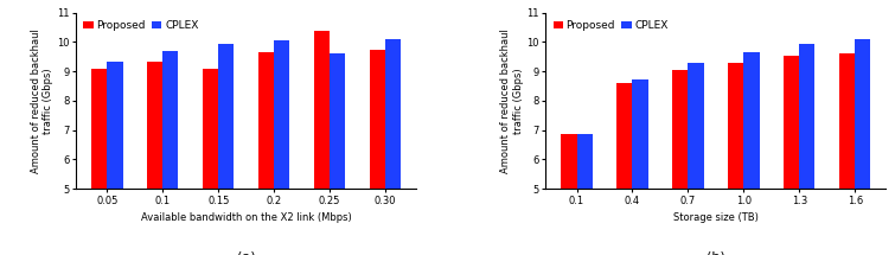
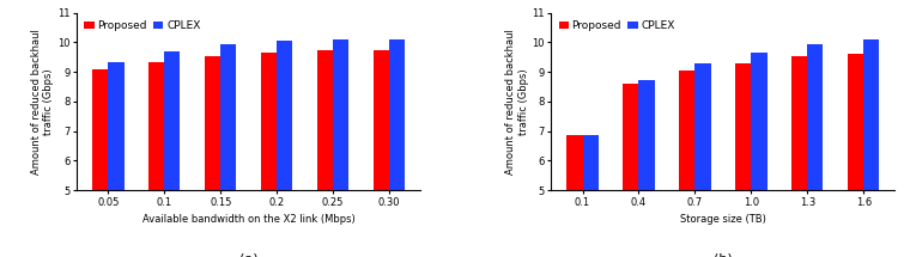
Proposed/0.15: 9.10 -> 9.55
Proposed/0.25: 10.40 -> 9.72
CPLEX/0.25: 9.60 -> 10.10
